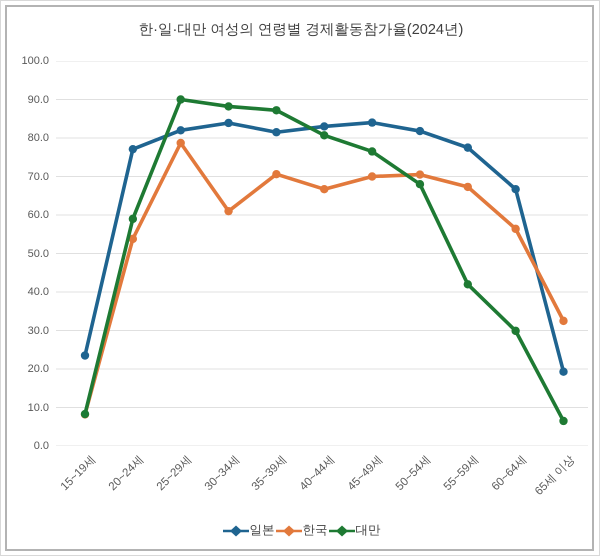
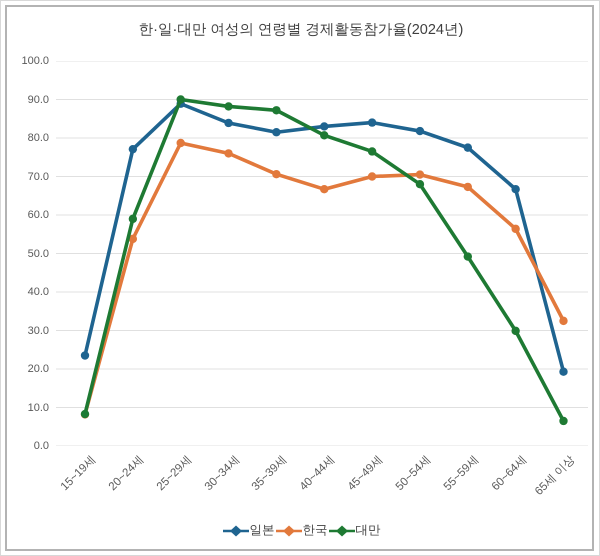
일본/25~29세: 82 -> 89
한국/30~34세: 61 -> 76
대만/55~59세: 42 -> 49
